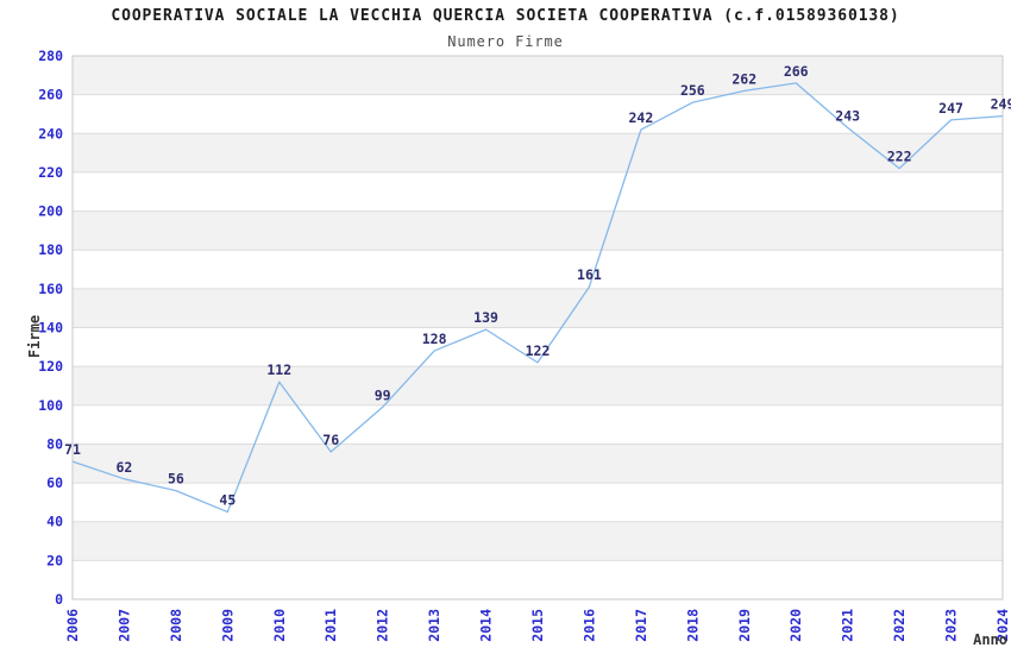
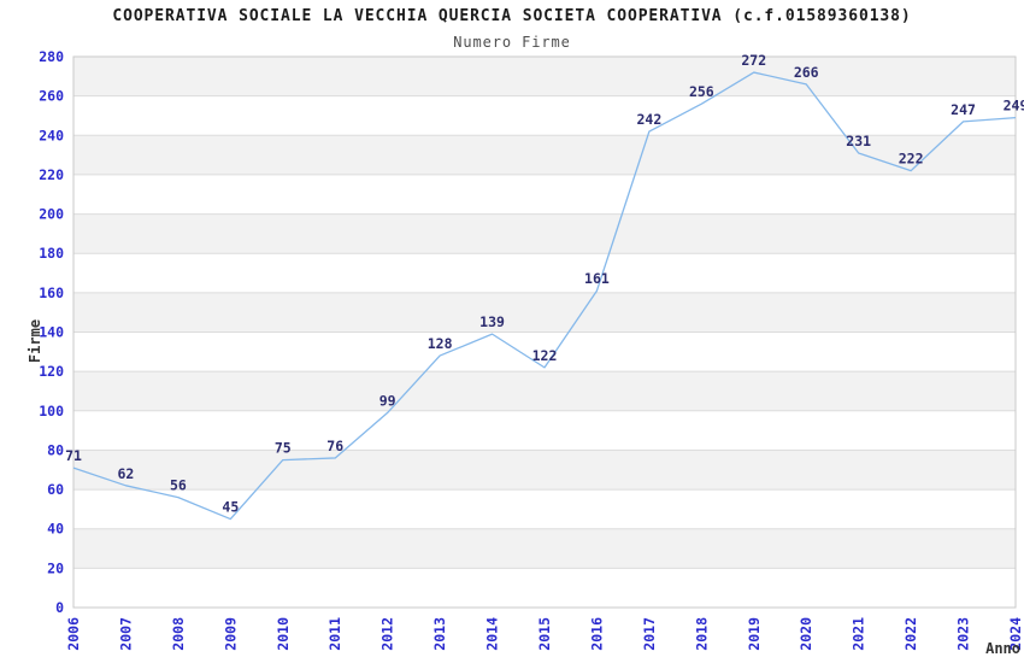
2010: 112 -> 75
2019: 262 -> 272
2021: 243 -> 231
